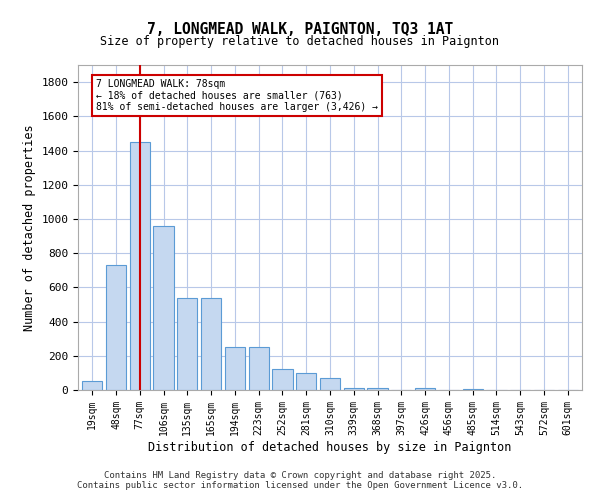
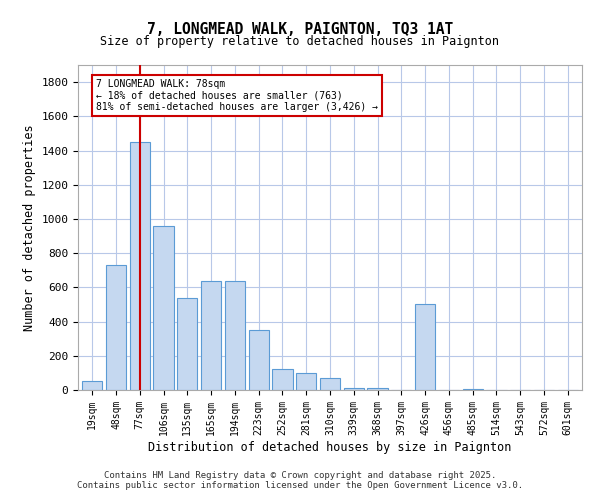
165sqm: 540 -> 640
194sqm: 250 -> 640
223sqm: 250 -> 350
426sqm: 10 -> 500
